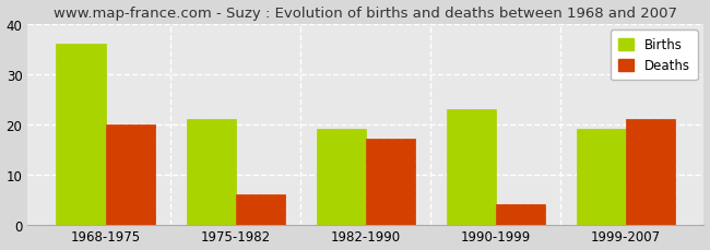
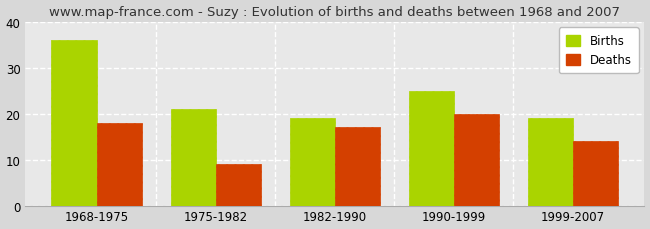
Deaths/1968-1975: 20 -> 18
Deaths/1975-1982: 6 -> 9
Births/1990-1999: 23 -> 25
Deaths/1990-1999: 4 -> 20
Deaths/1999-2007: 21 -> 14
